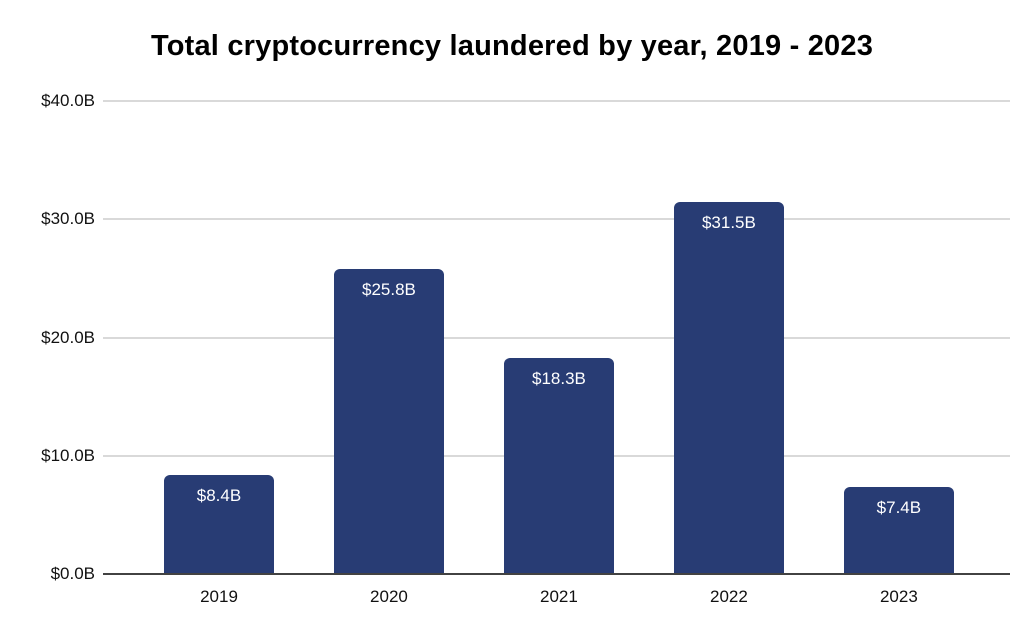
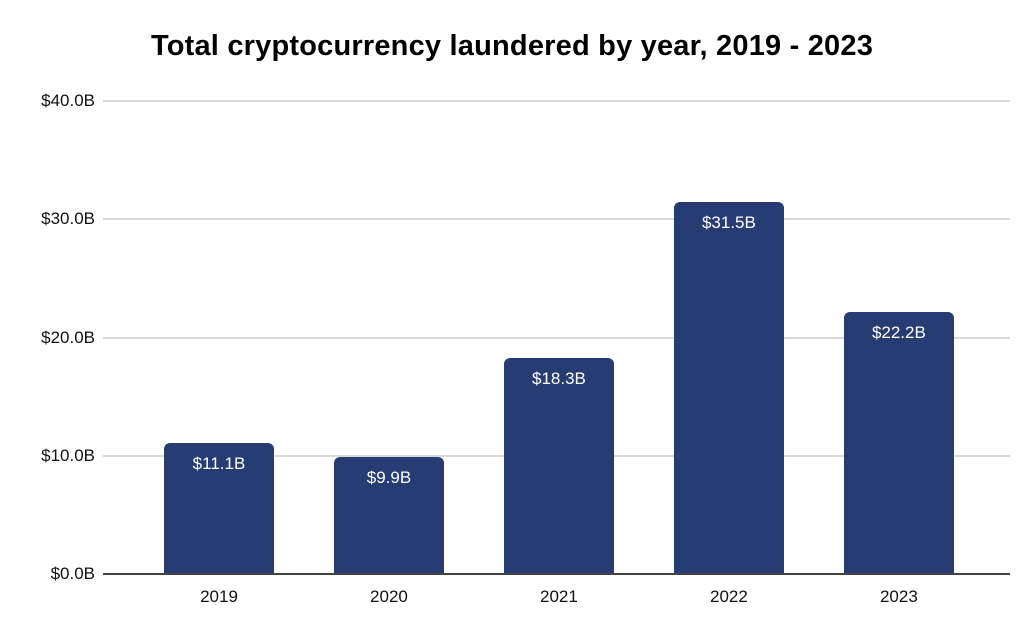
2019: $8.4B -> $11.1B
2020: $25.8B -> $9.9B
2023: $7.4B -> $22.2B
